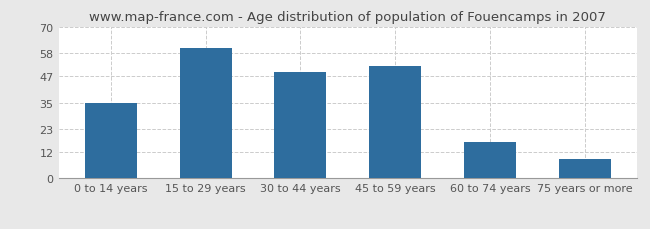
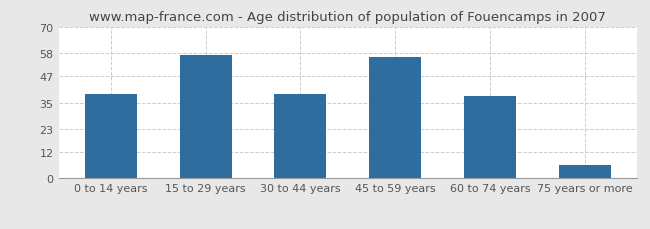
0 to 14 years: 35 -> 39
15 to 29 years: 60 -> 57
30 to 44 years: 49 -> 39
45 to 59 years: 52 -> 56
60 to 74 years: 17 -> 38
75 years or more: 9 -> 6
